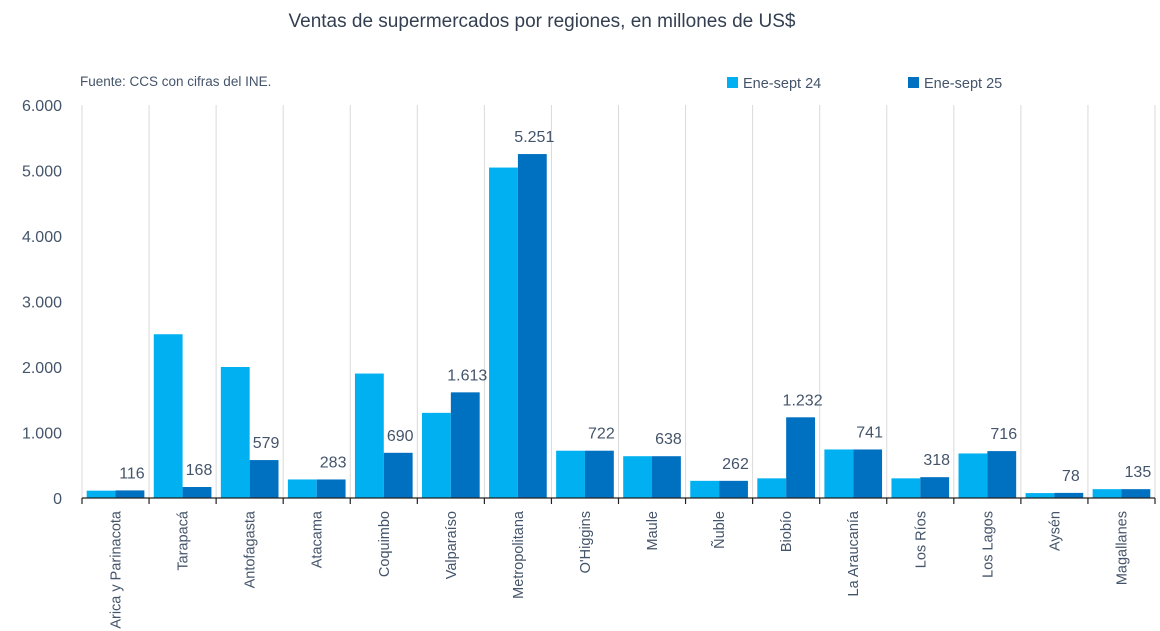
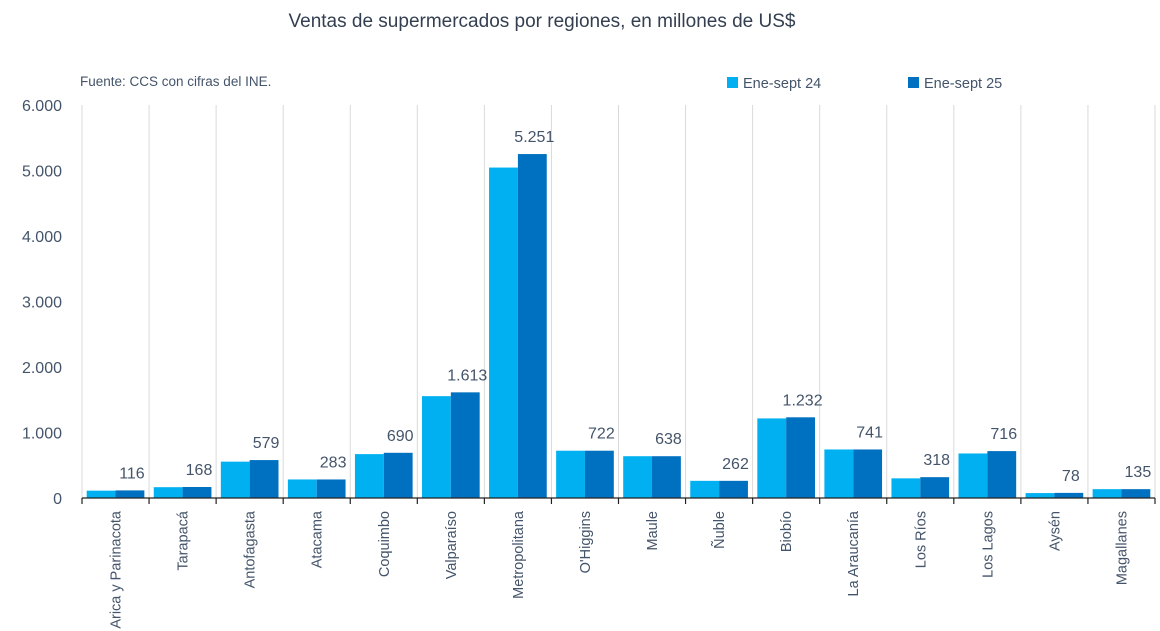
Ene-sept 24/Tarapacá: 2500 -> 200
Ene-sept 24/Antofagasta: 2000 -> 600
Ene-sept 24/Coquimbo: 1900 -> 700
Ene-sept 24/Valparaíso: 1300 -> 1600
Ene-sept 24/Biobío: 300 -> 1200
